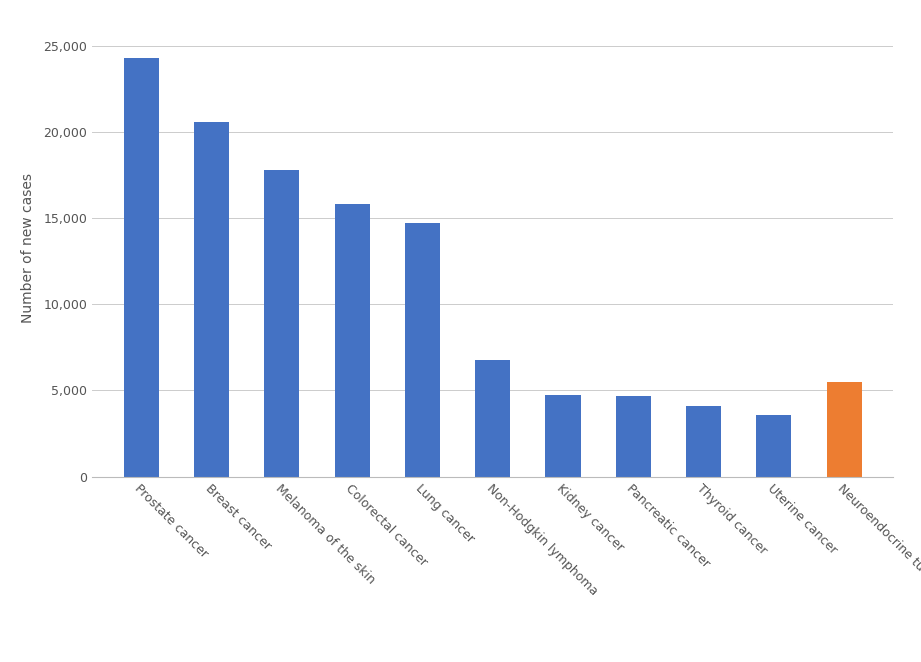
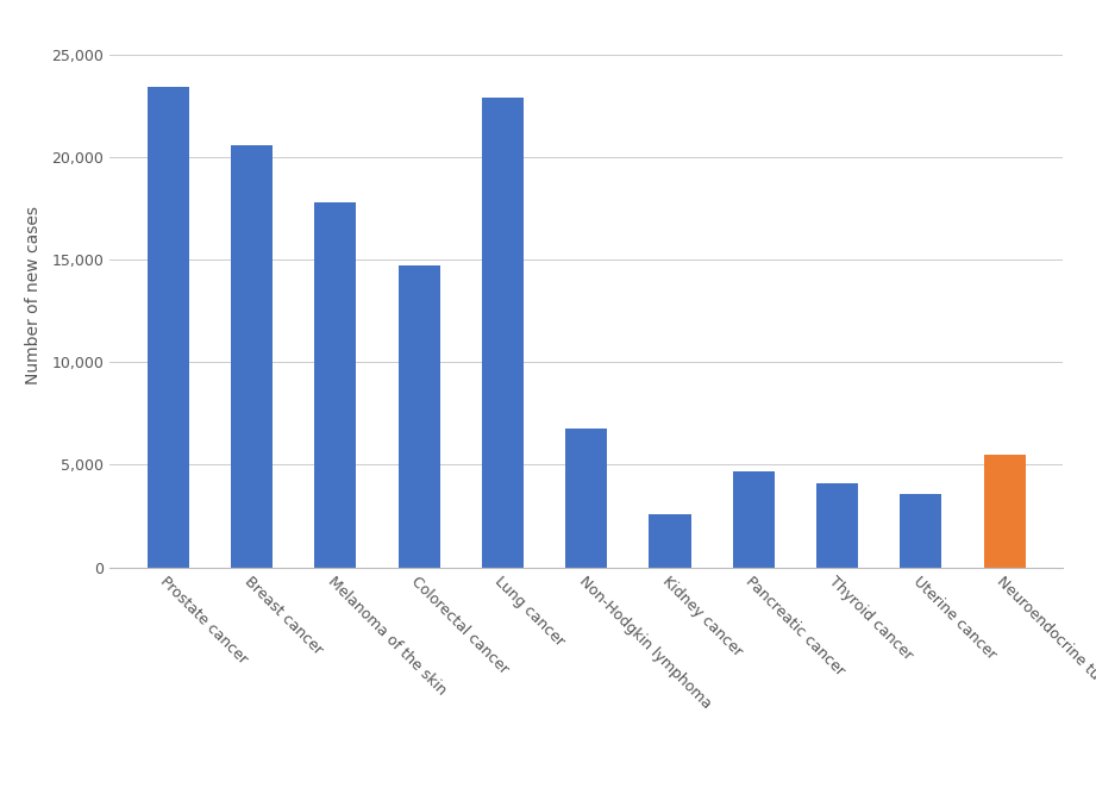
Prostate cancer: 24,300 -> 23,400
Colorectal cancer: 15,800 -> 14,700
Lung cancer: 14,700 -> 22,900
Kidney cancer: 4,800 -> 2,600
